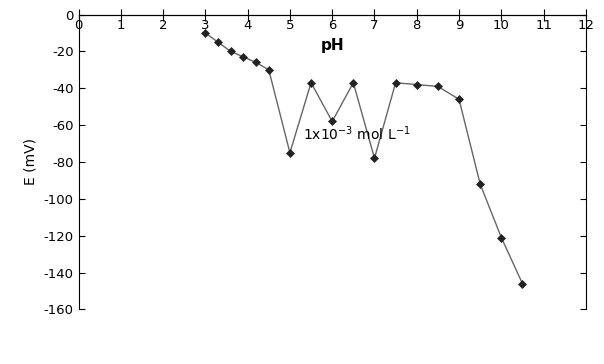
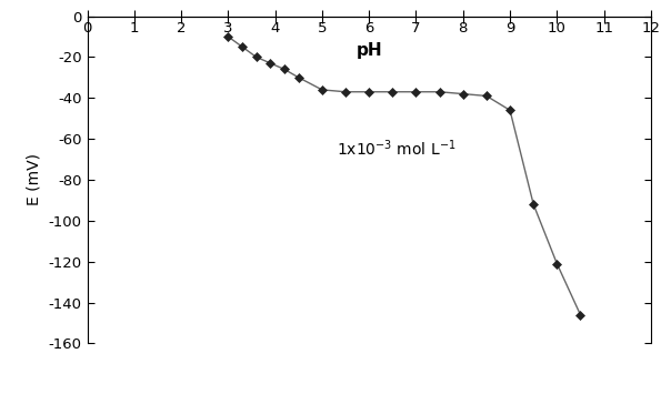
5: -75 -> -36
6: -58 -> -37
7: -78 -> -37
